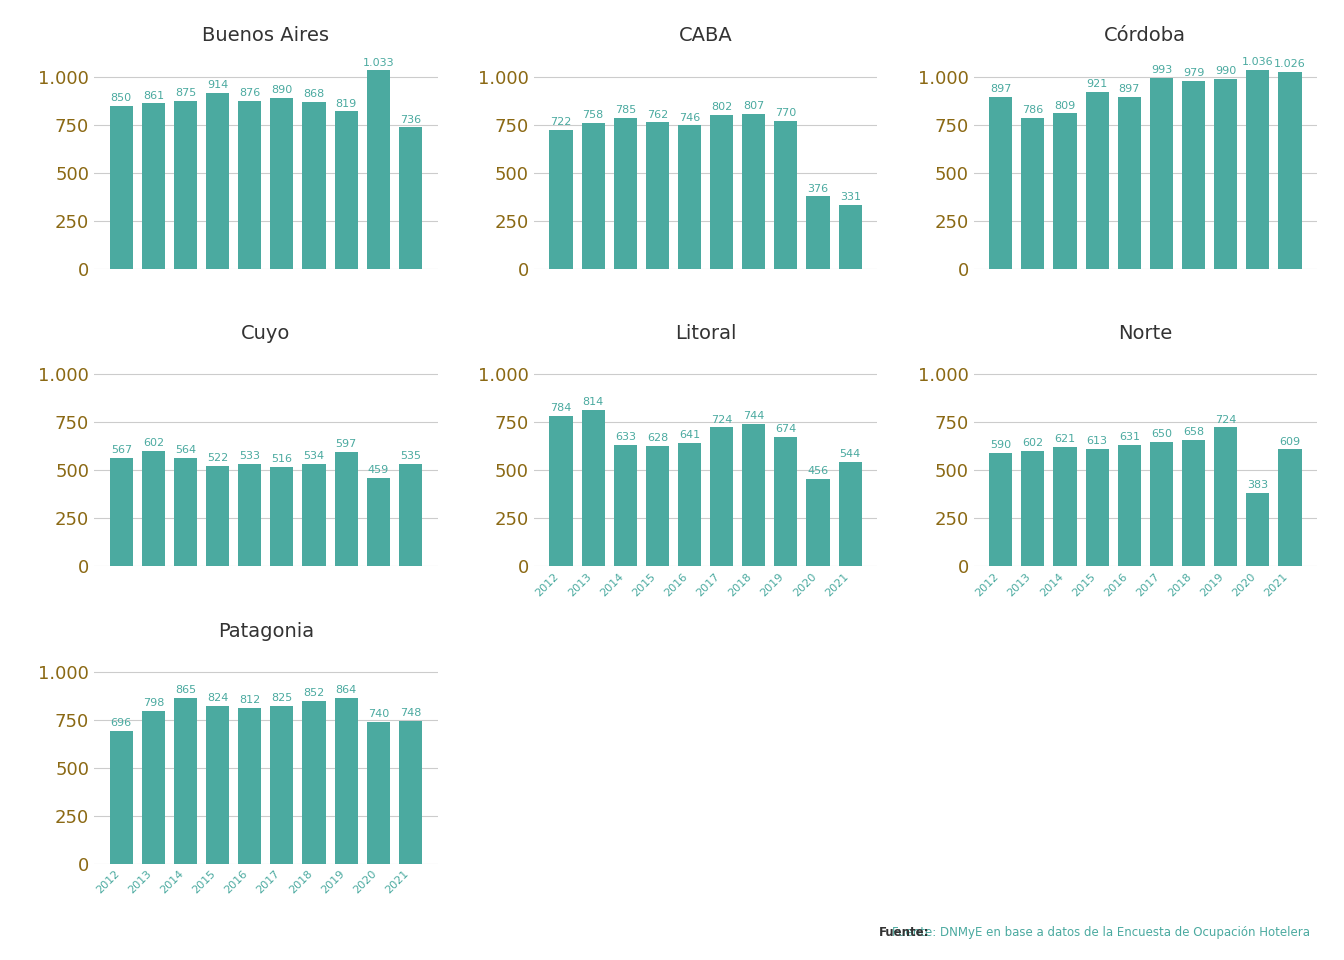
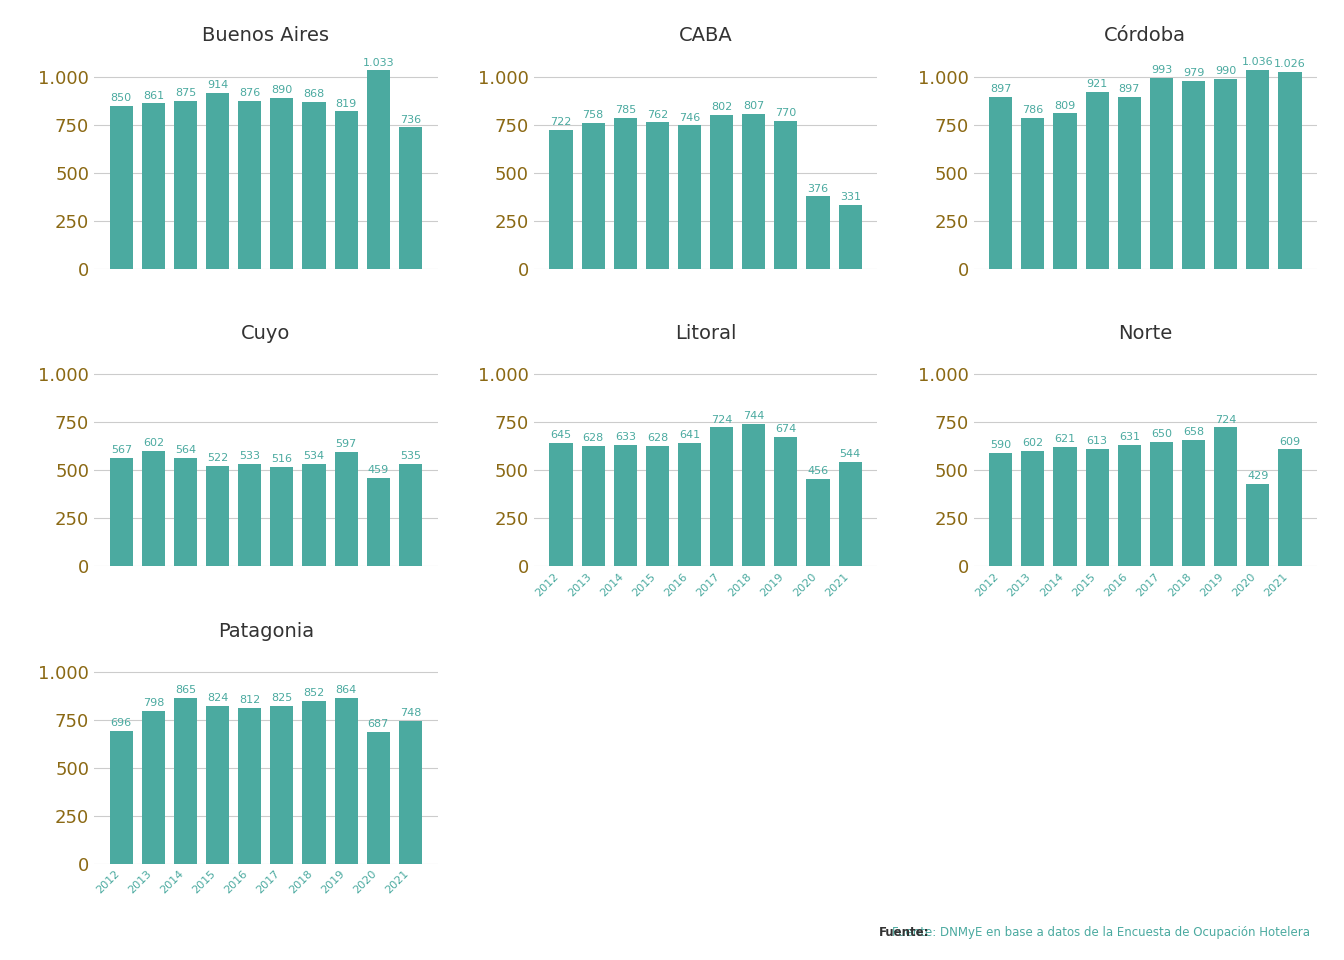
Litoral/2012: 784 -> 645
Litoral/2013: 814 -> 628
Norte/2020: 383 -> 429
Patagonia/2020: 740 -> 687
